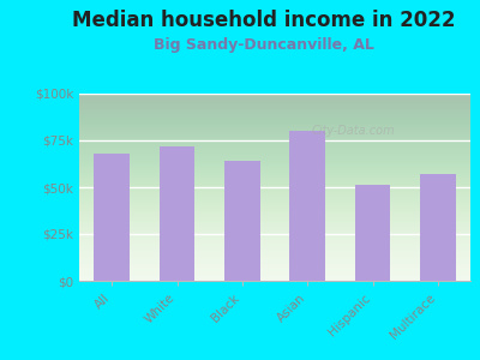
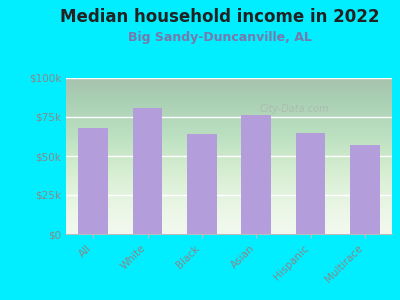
White: $72k -> $81k
Asian: $80k -> $76k
Hispanic: $51k -> $65k
